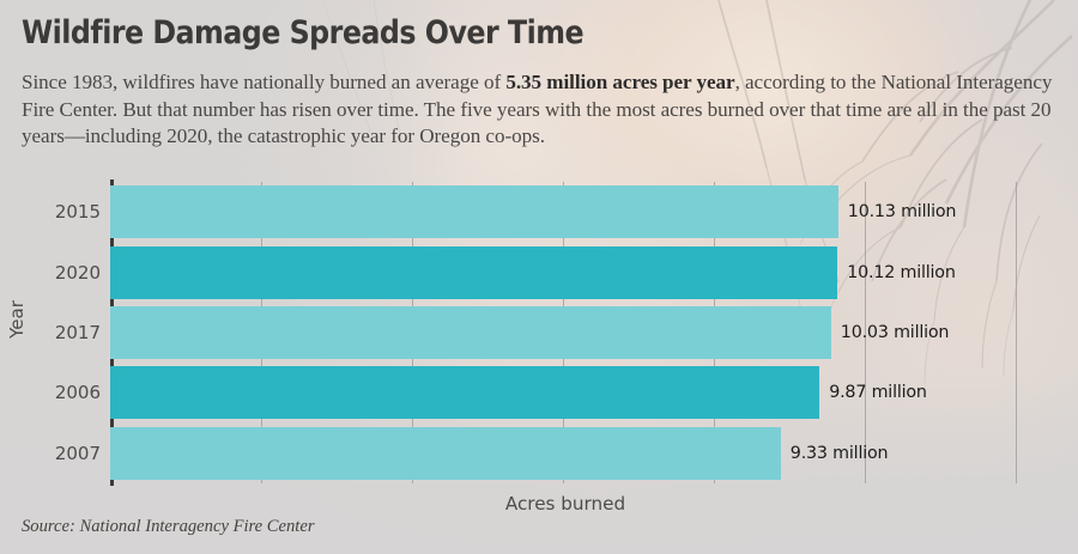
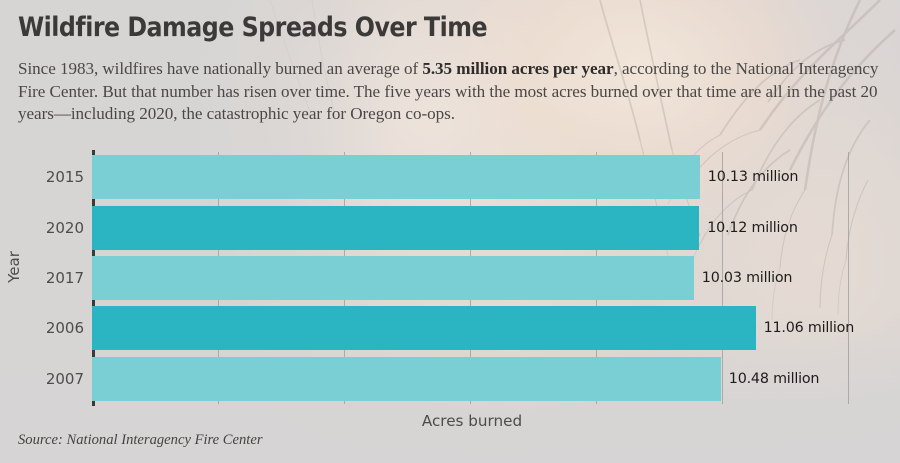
2006: 9.87 -> 11.06
2007: 9.33 -> 10.48
